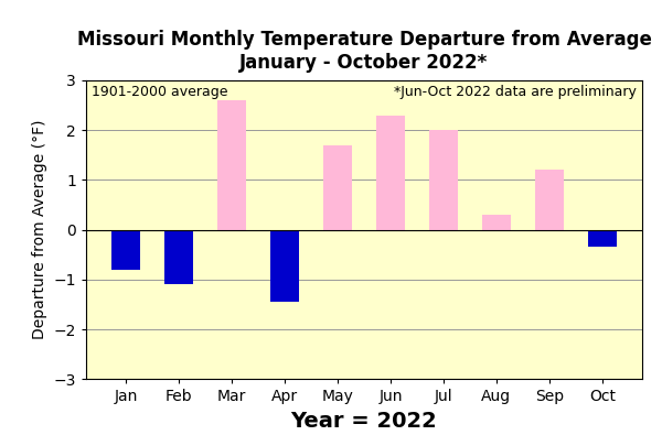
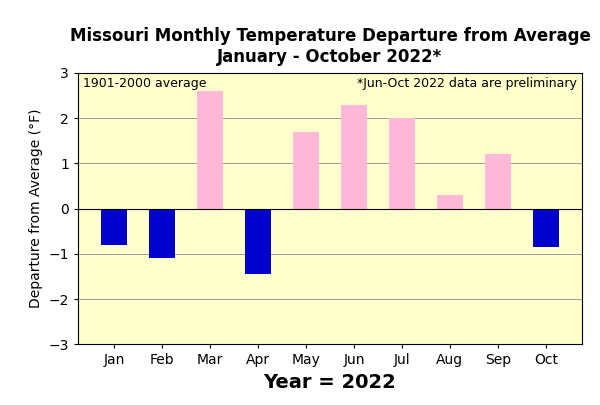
Oct: -0.35 -> -0.85
